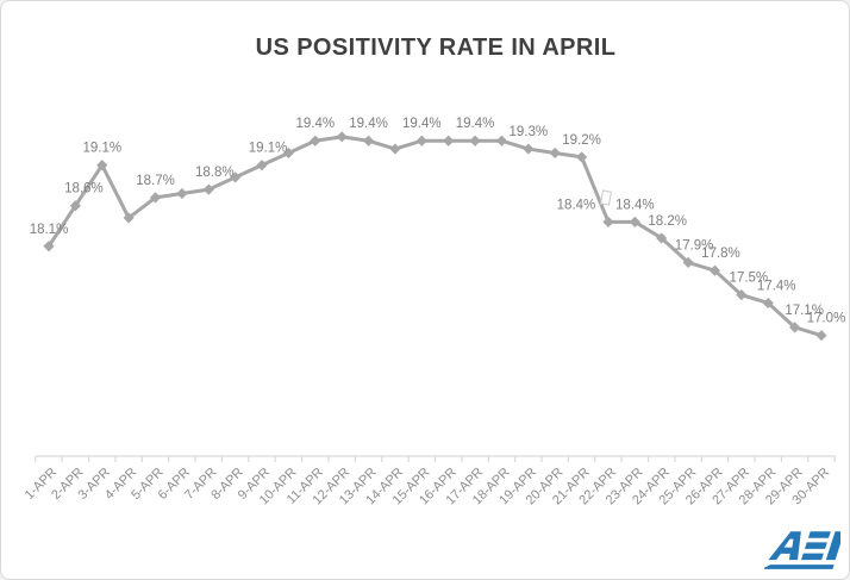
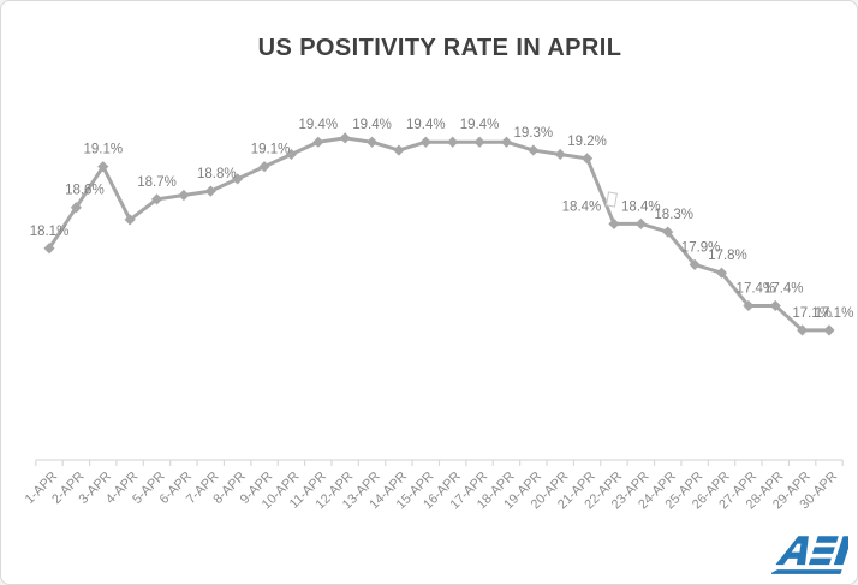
24-APR: 18.2% -> 18.3%
27-APR: 17.5% -> 17.4%
30-APR: 17.0% -> 17.1%
